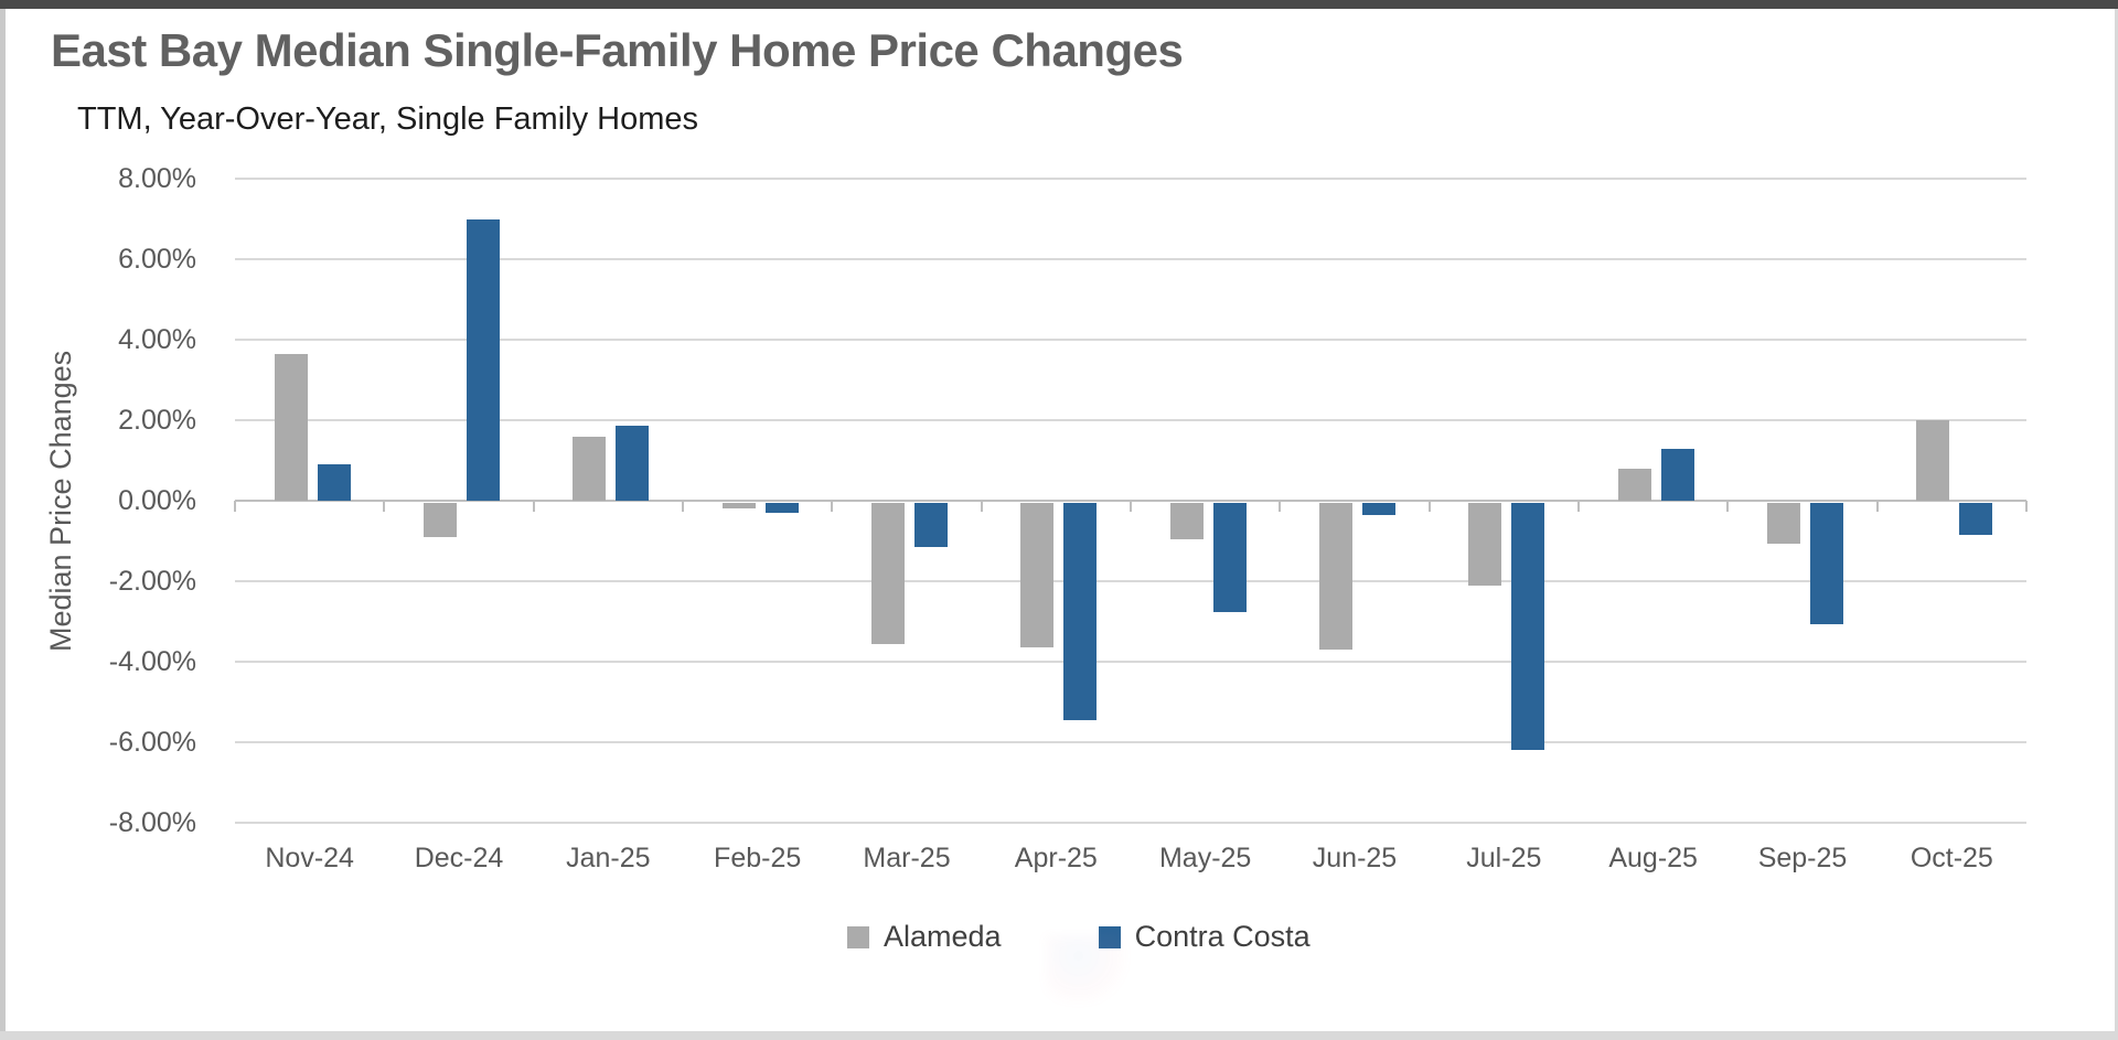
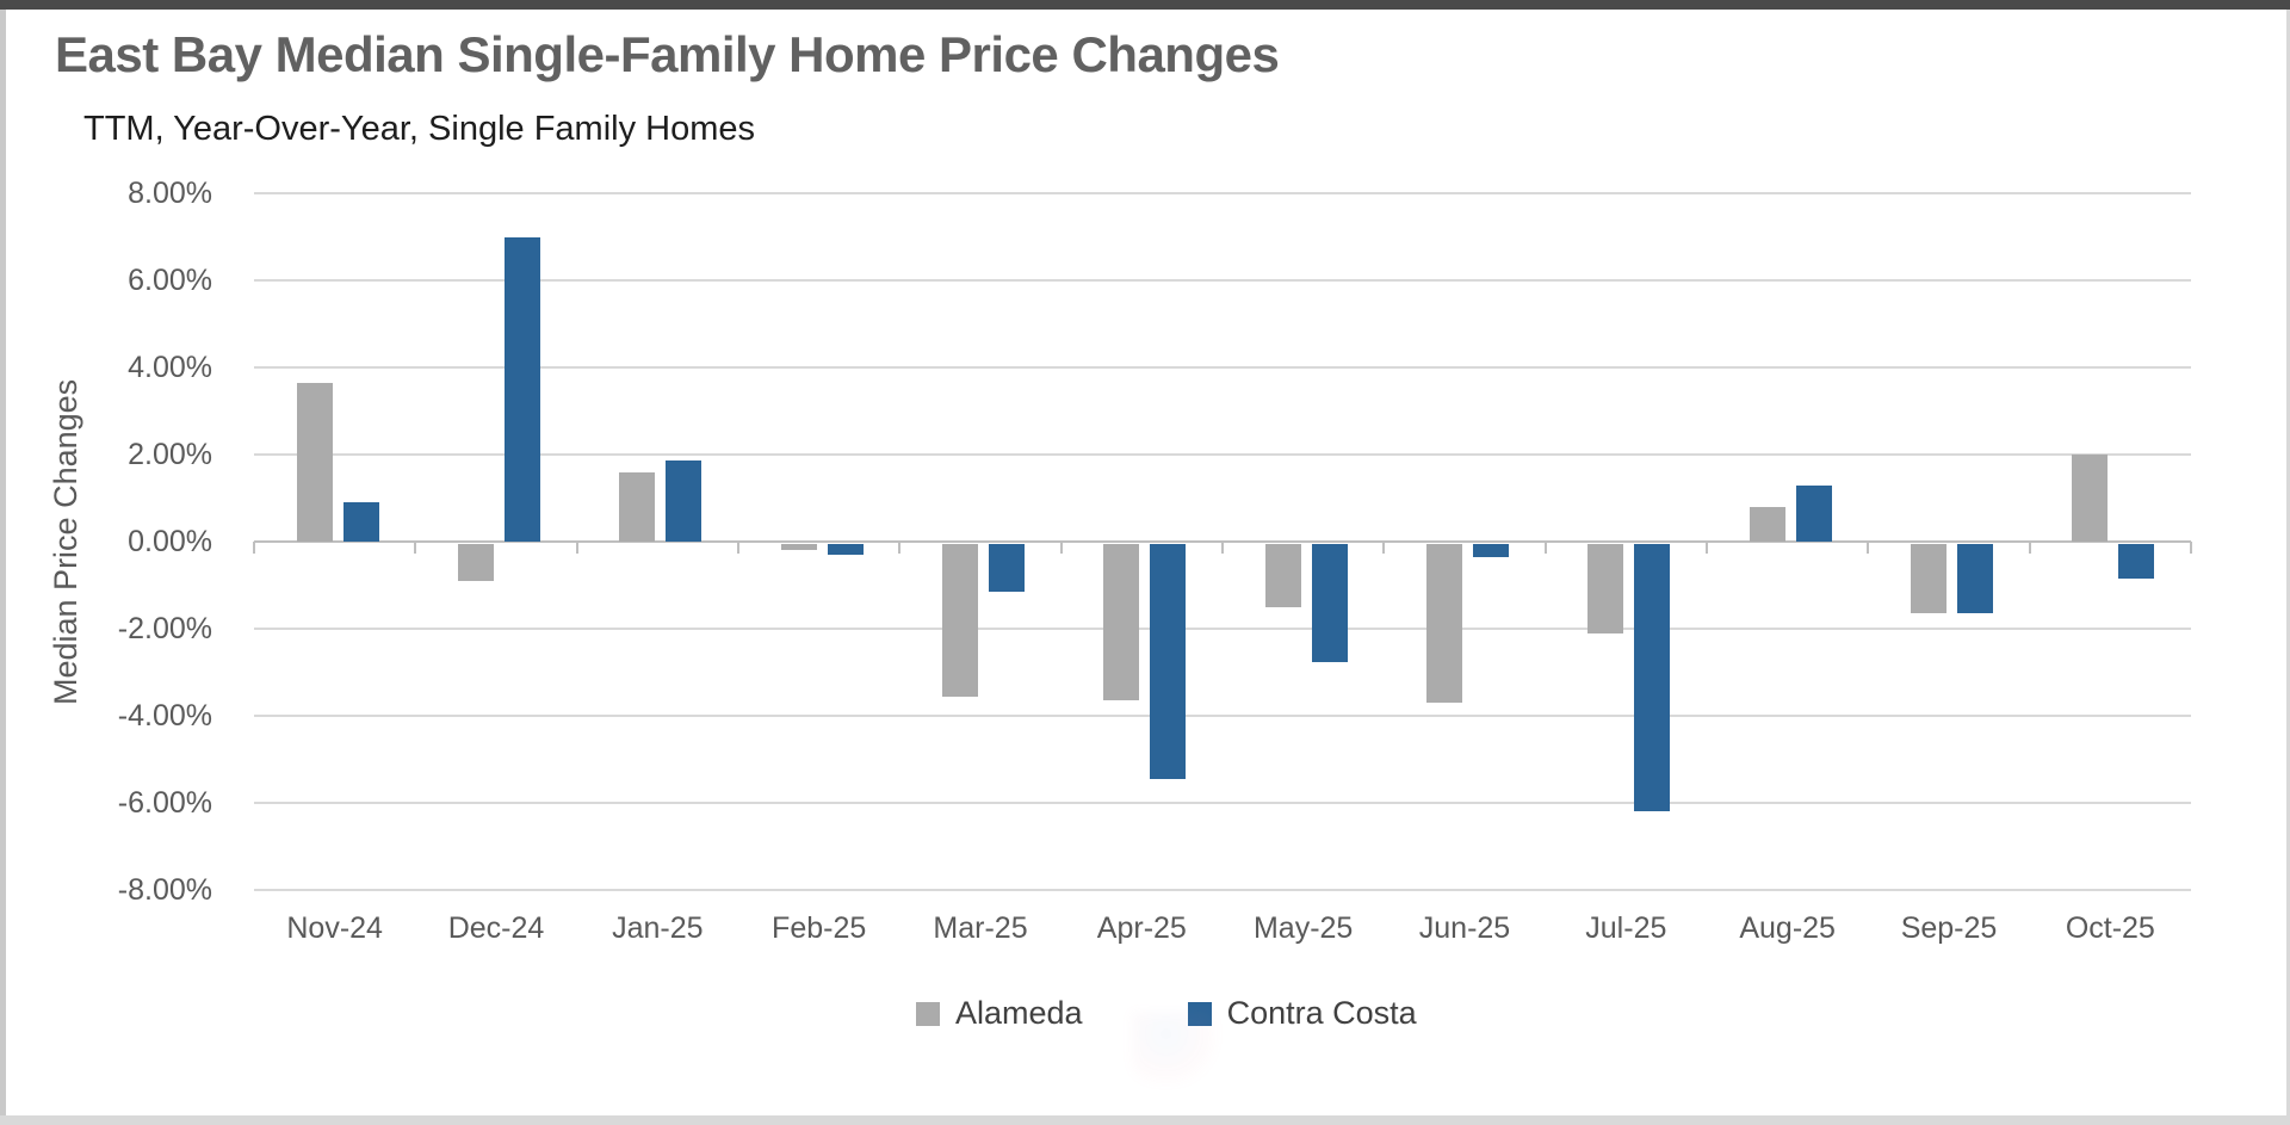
Alameda/May-25: -0.9% -> -1.4%
Alameda/Sep-25: -1.0% -> -1.6%
Contra Costa/Sep-25: -3.0% -> -1.6%
